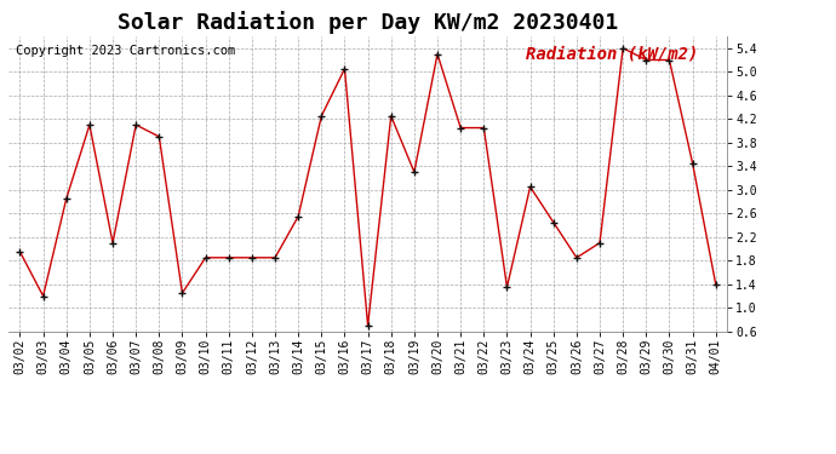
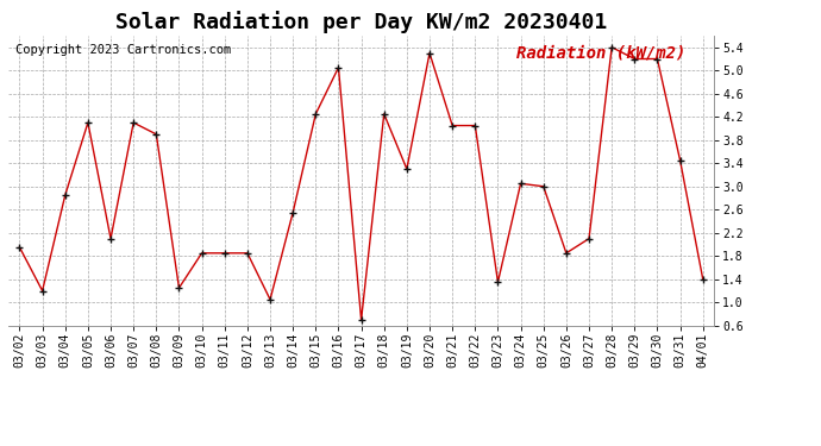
03/13: 1.85 -> 1.05
03/25: 2.45 -> 3.00
